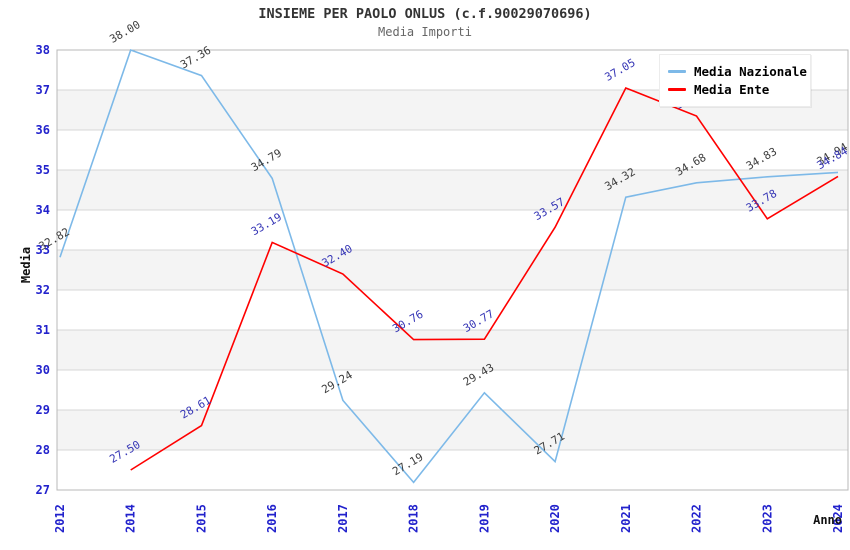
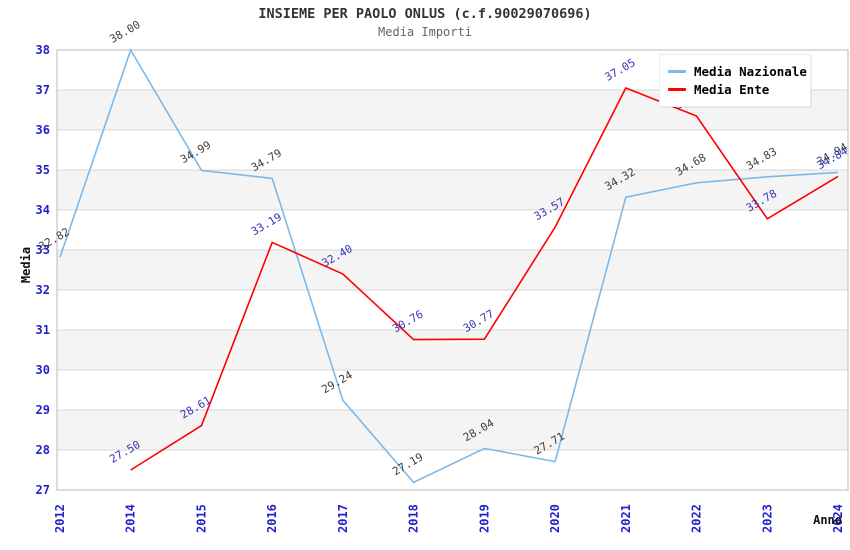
Media Nazionale/2015: 37.36 -> 34.99
Media Nazionale/2019: 29.43 -> 28.04
